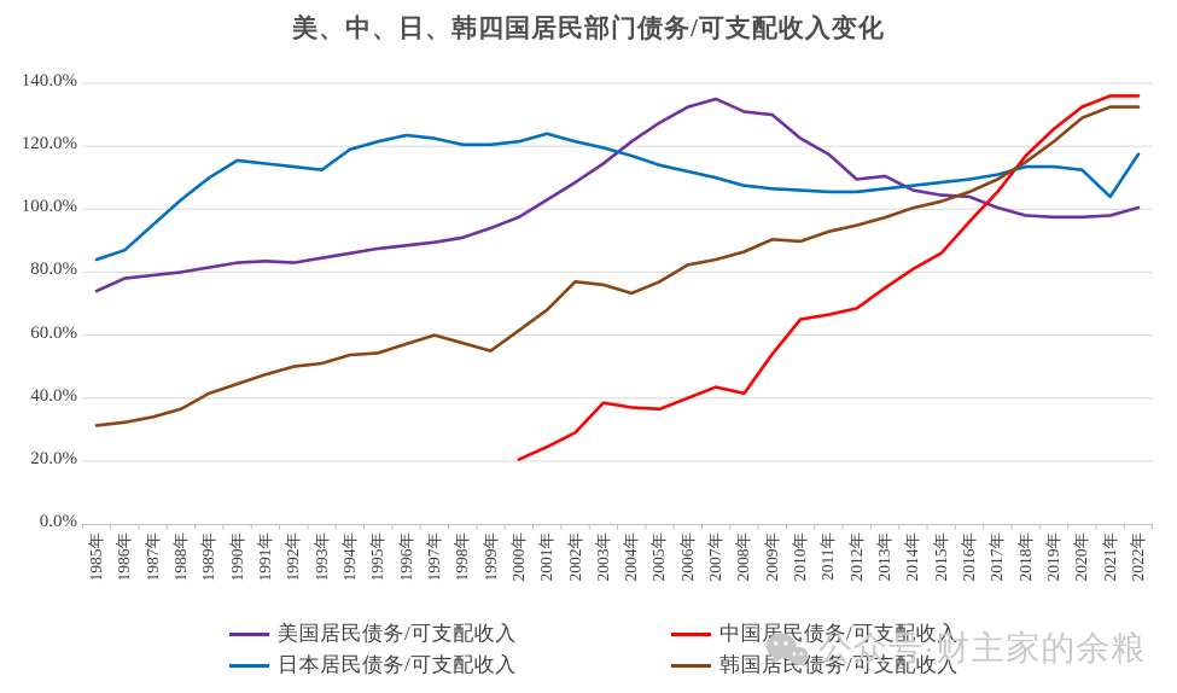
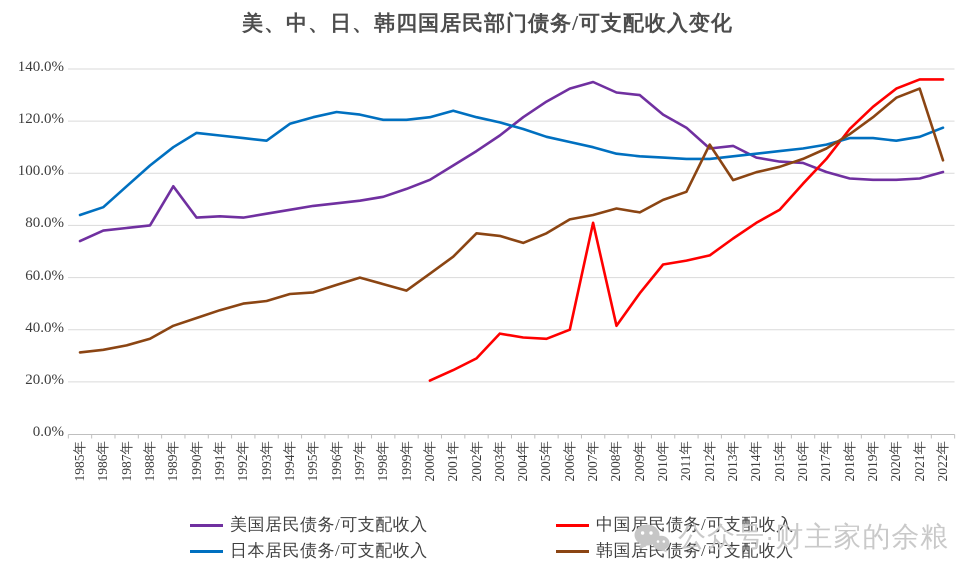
美国居民债务/可支配收入/1989年: 82% -> 95%
中国居民债务/可支配收入/2007年: 44% -> 81%
韩国居民债务/可支配收入/2009年: 90% -> 85%
韩国居民债务/可支配收入/2012年: 95% -> 111%
日本居民债务/可支配收入/2021年: 104% -> 114%
韩国居民债务/可支配收入/2022年: 132% -> 105%
